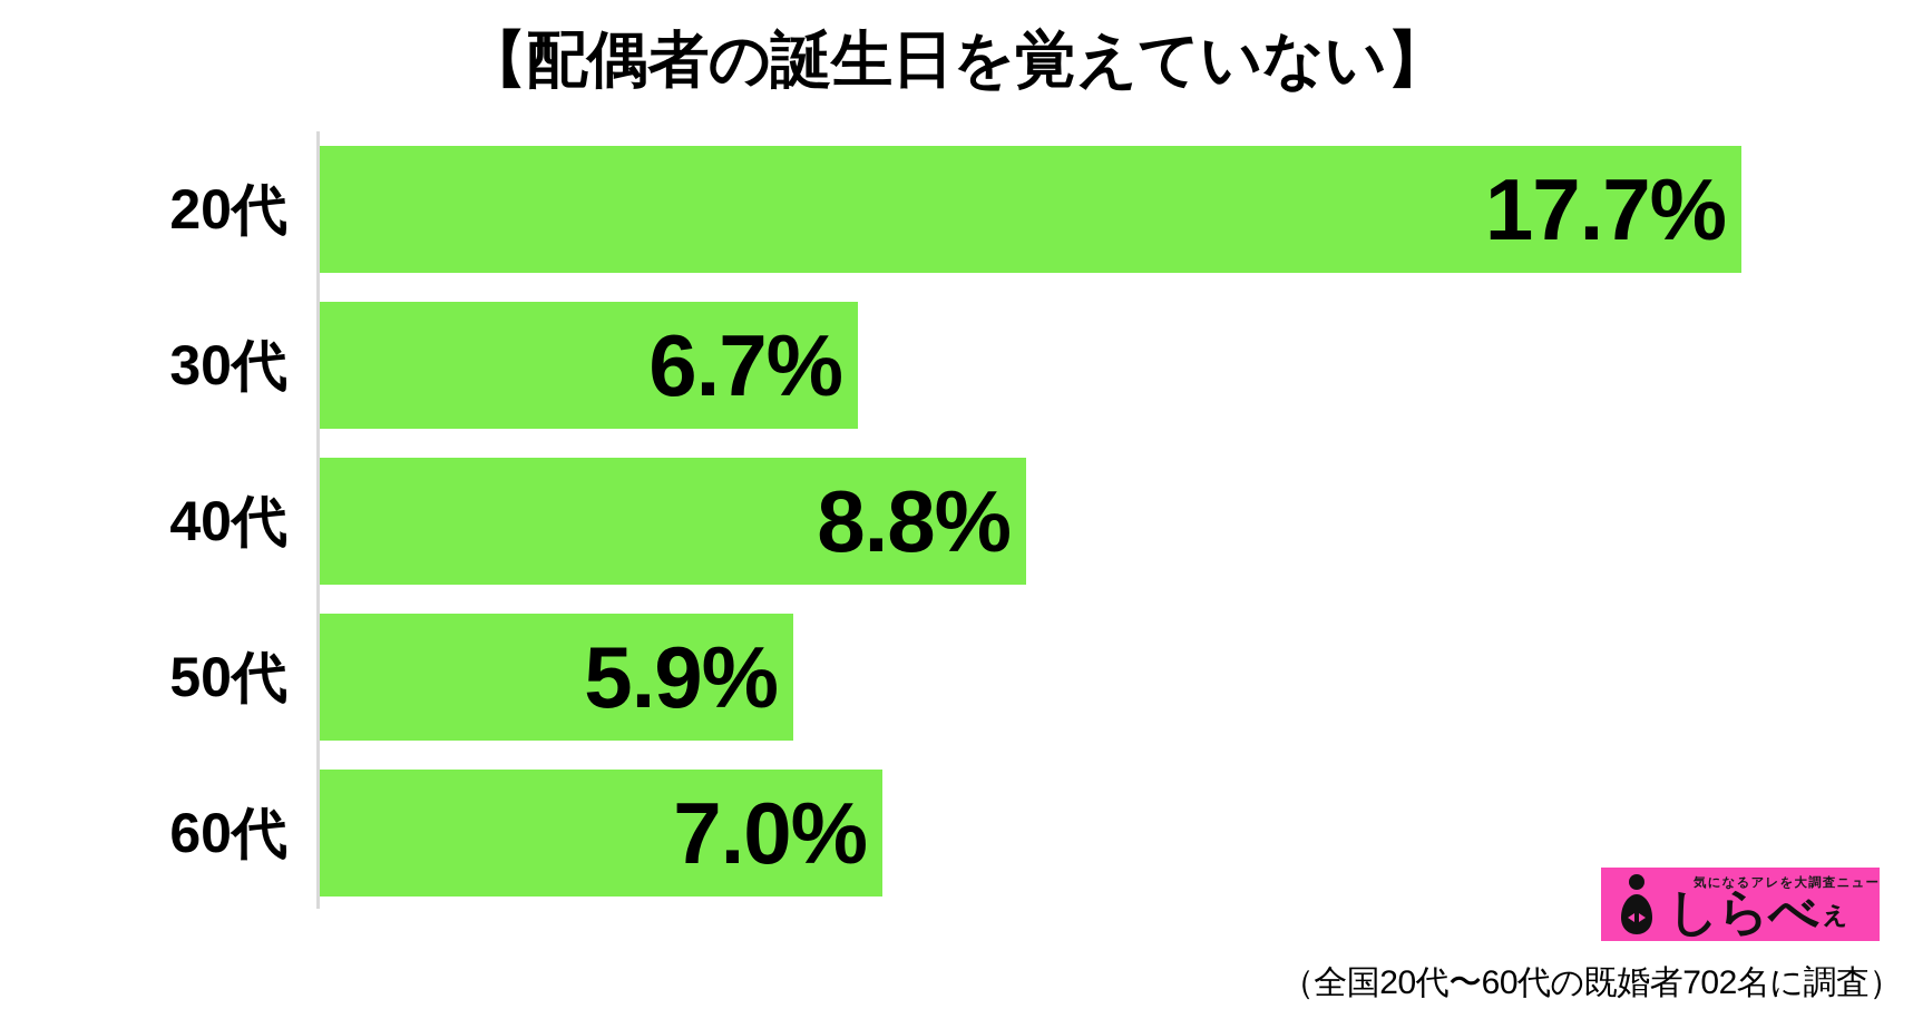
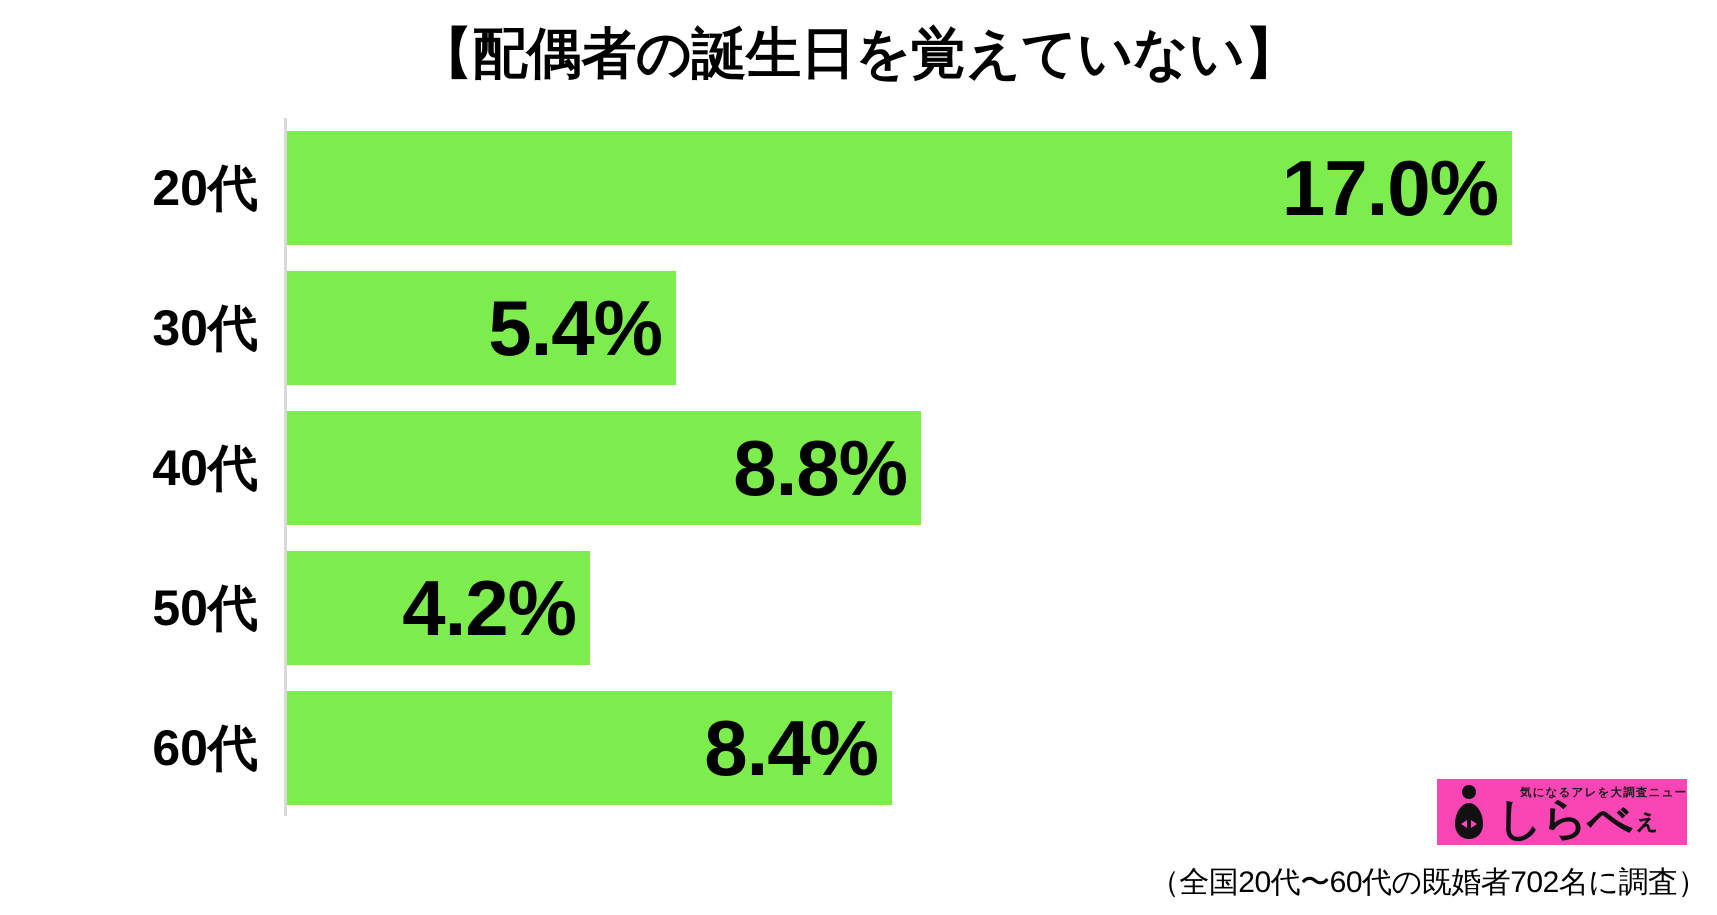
20代: 17.7% -> 17.0%
30代: 6.7% -> 5.4%
50代: 5.9% -> 4.2%
60代: 7.0% -> 8.4%
